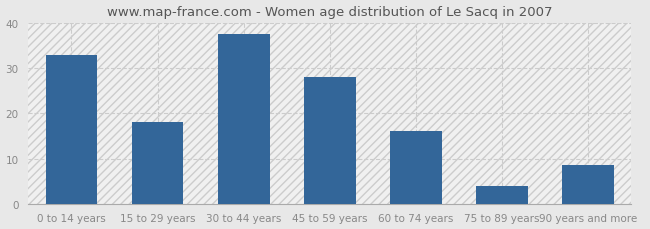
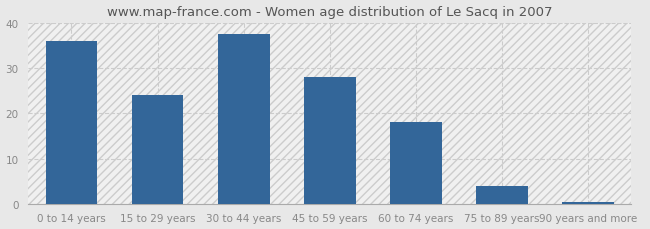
0 to 14 years: 33.0 -> 36.0
15 to 29 years: 18.0 -> 24.0
60 to 74 years: 16.0 -> 18.0
90 years and more: 8.5 -> 0.4
